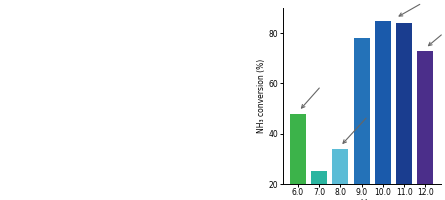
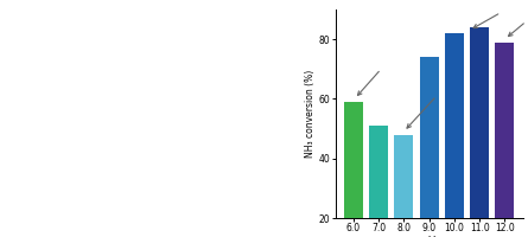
6.0: 48 -> 59
7.0: 25 -> 51
8.0: 34 -> 48
9.0: 78 -> 74
10.0: 85 -> 82
12.0: 73 -> 79
